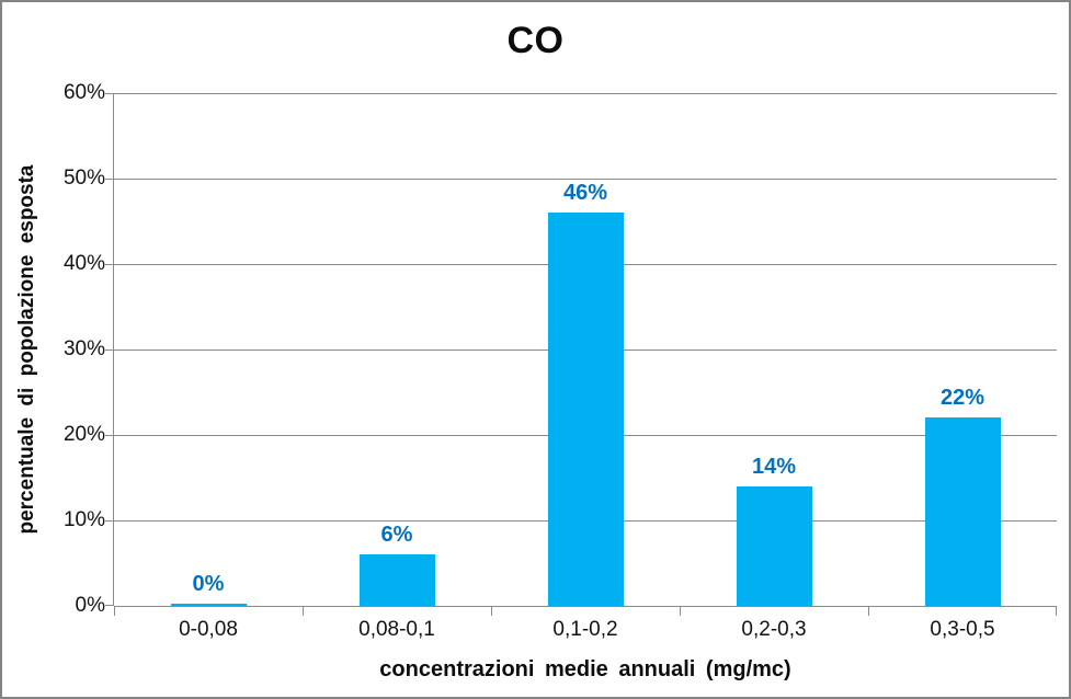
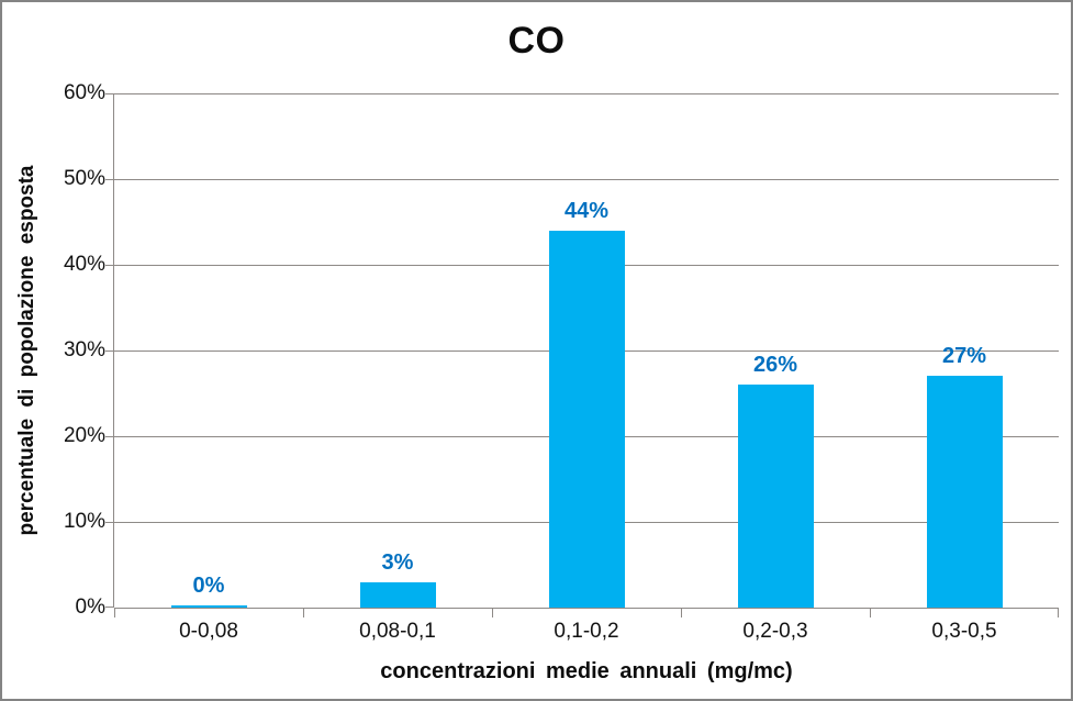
0,08-0,1: 6% -> 3%
0,1-0,2: 46% -> 44%
0,2-0,3: 14% -> 26%
0,3-0,5: 22% -> 27%
